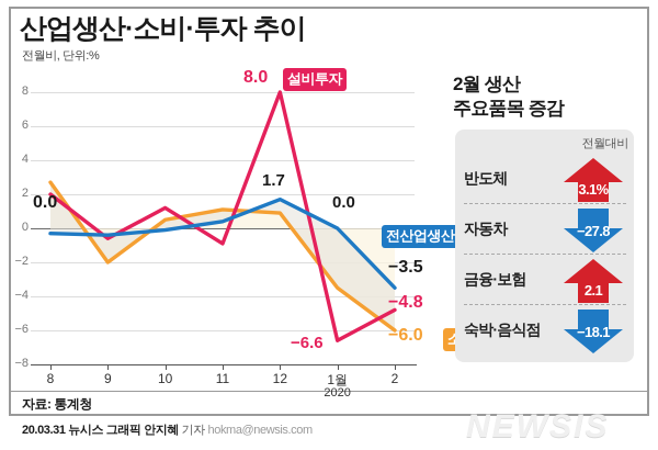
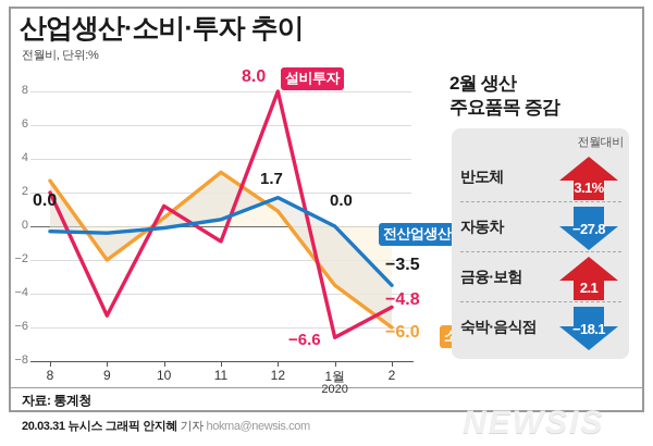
설비투자/9: -0.6 -> -5.3
소비/11: 1.1 -> 3.2
